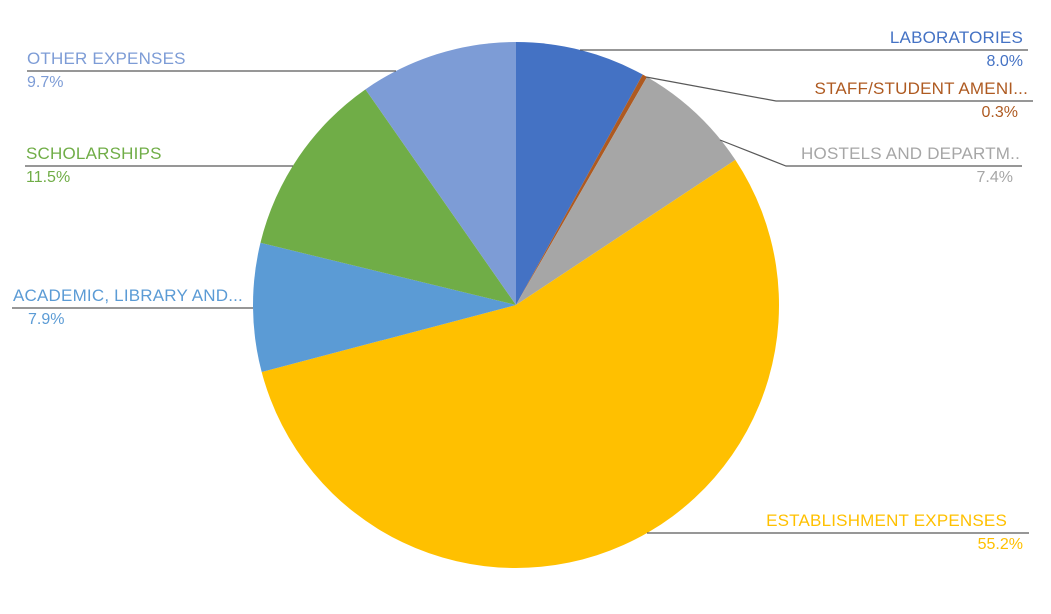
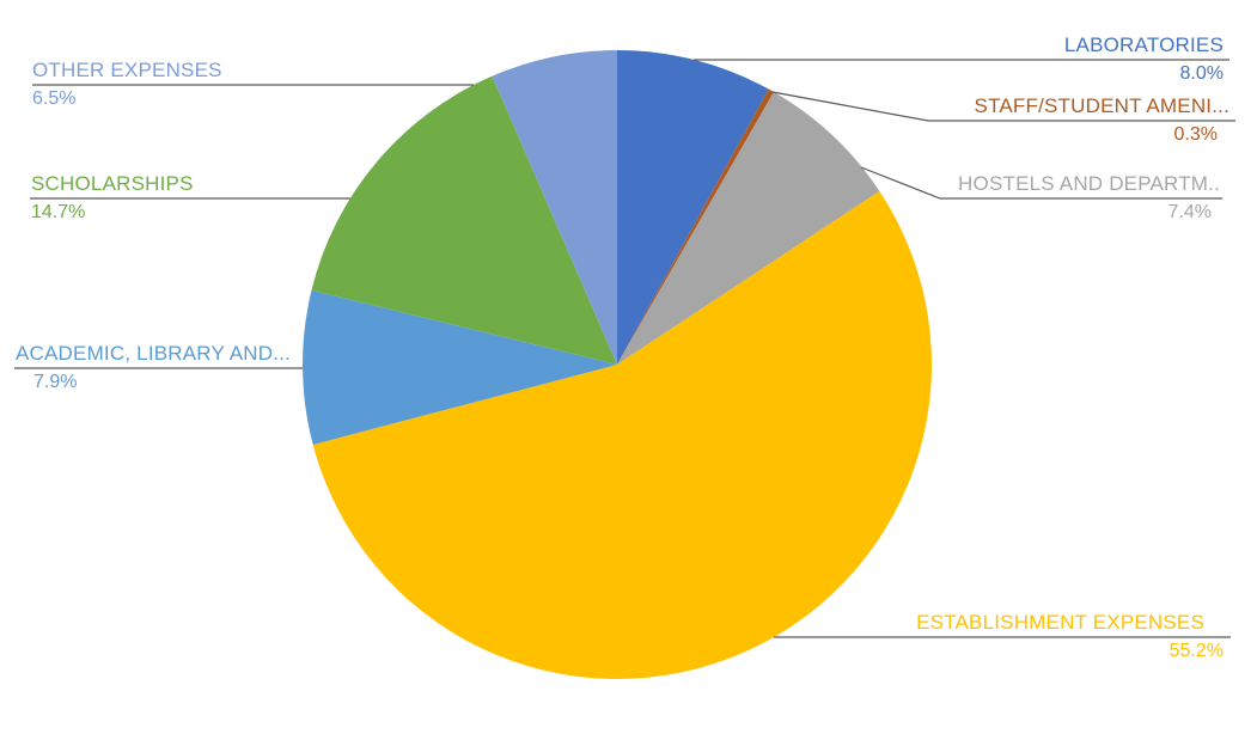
SCHOLARSHIPS: 11.5% -> 14.7%
OTHER EXPENSES: 9.7% -> 6.5%
